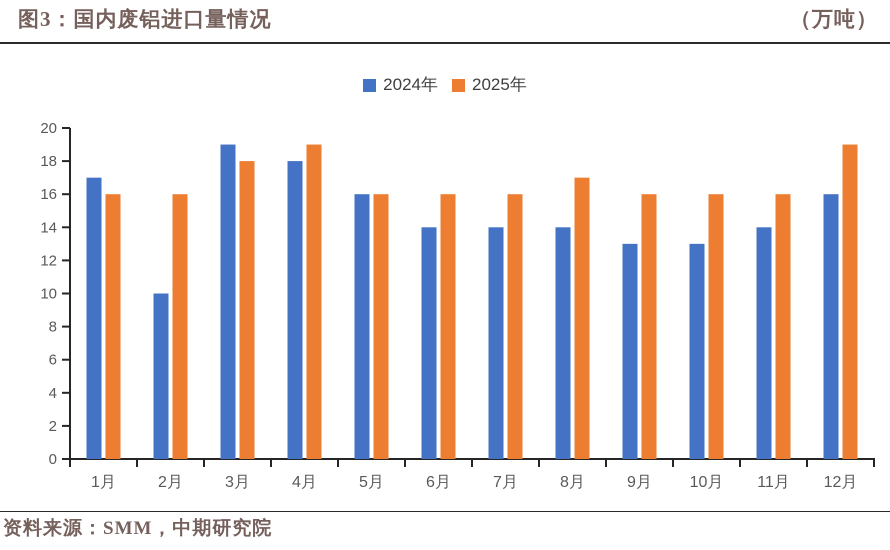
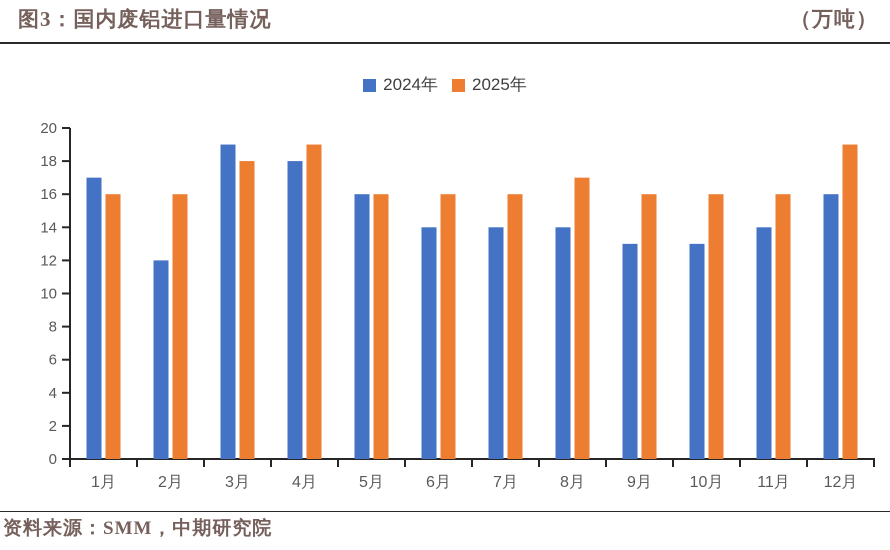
2024年/2月: 10 -> 12
